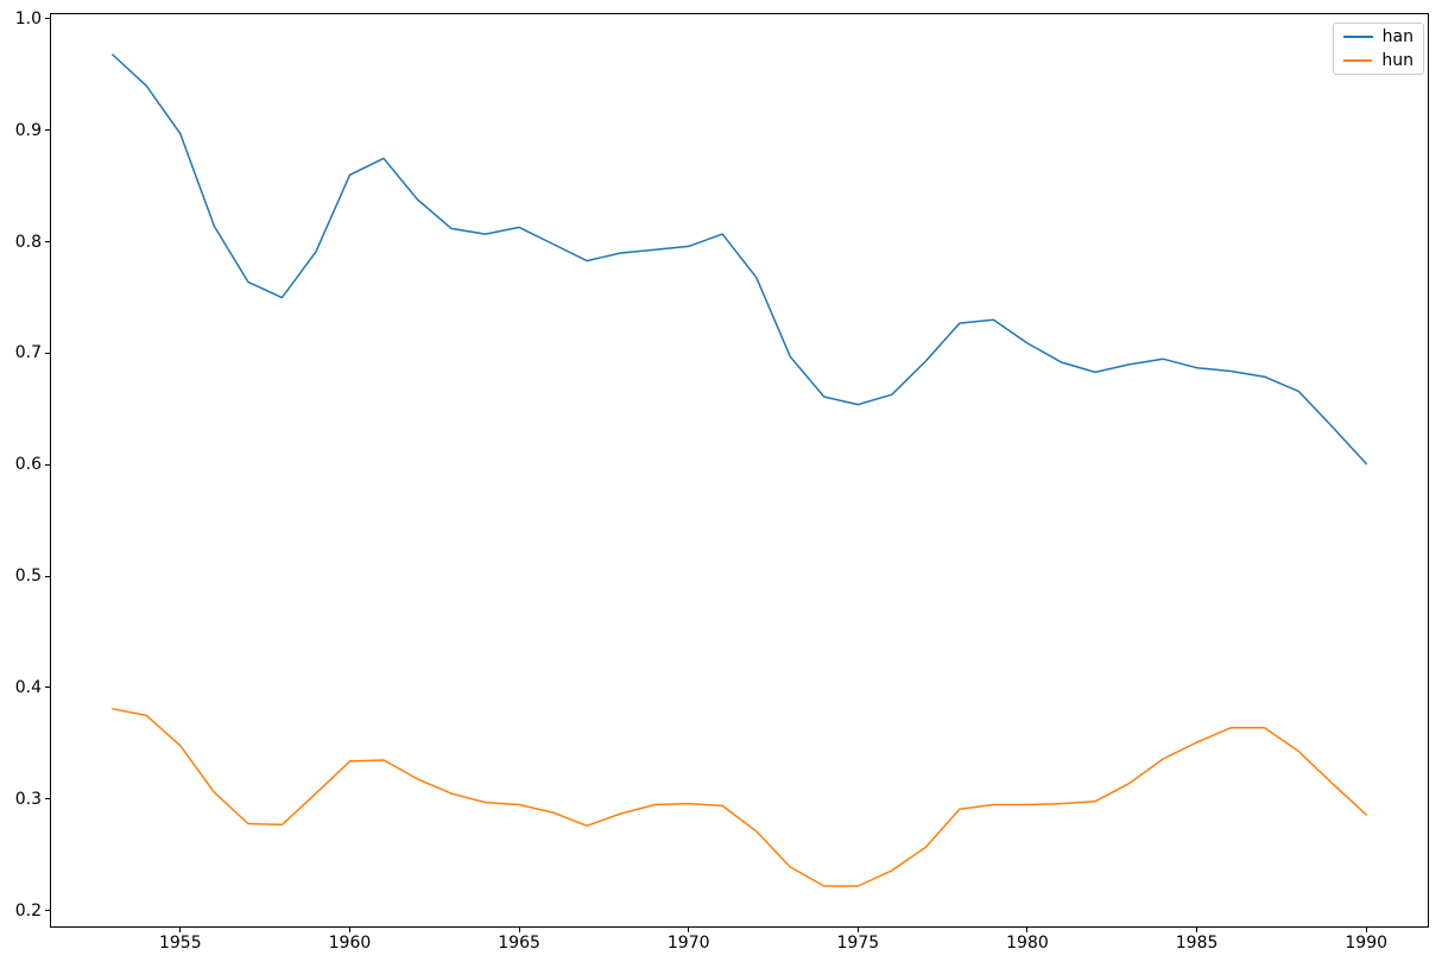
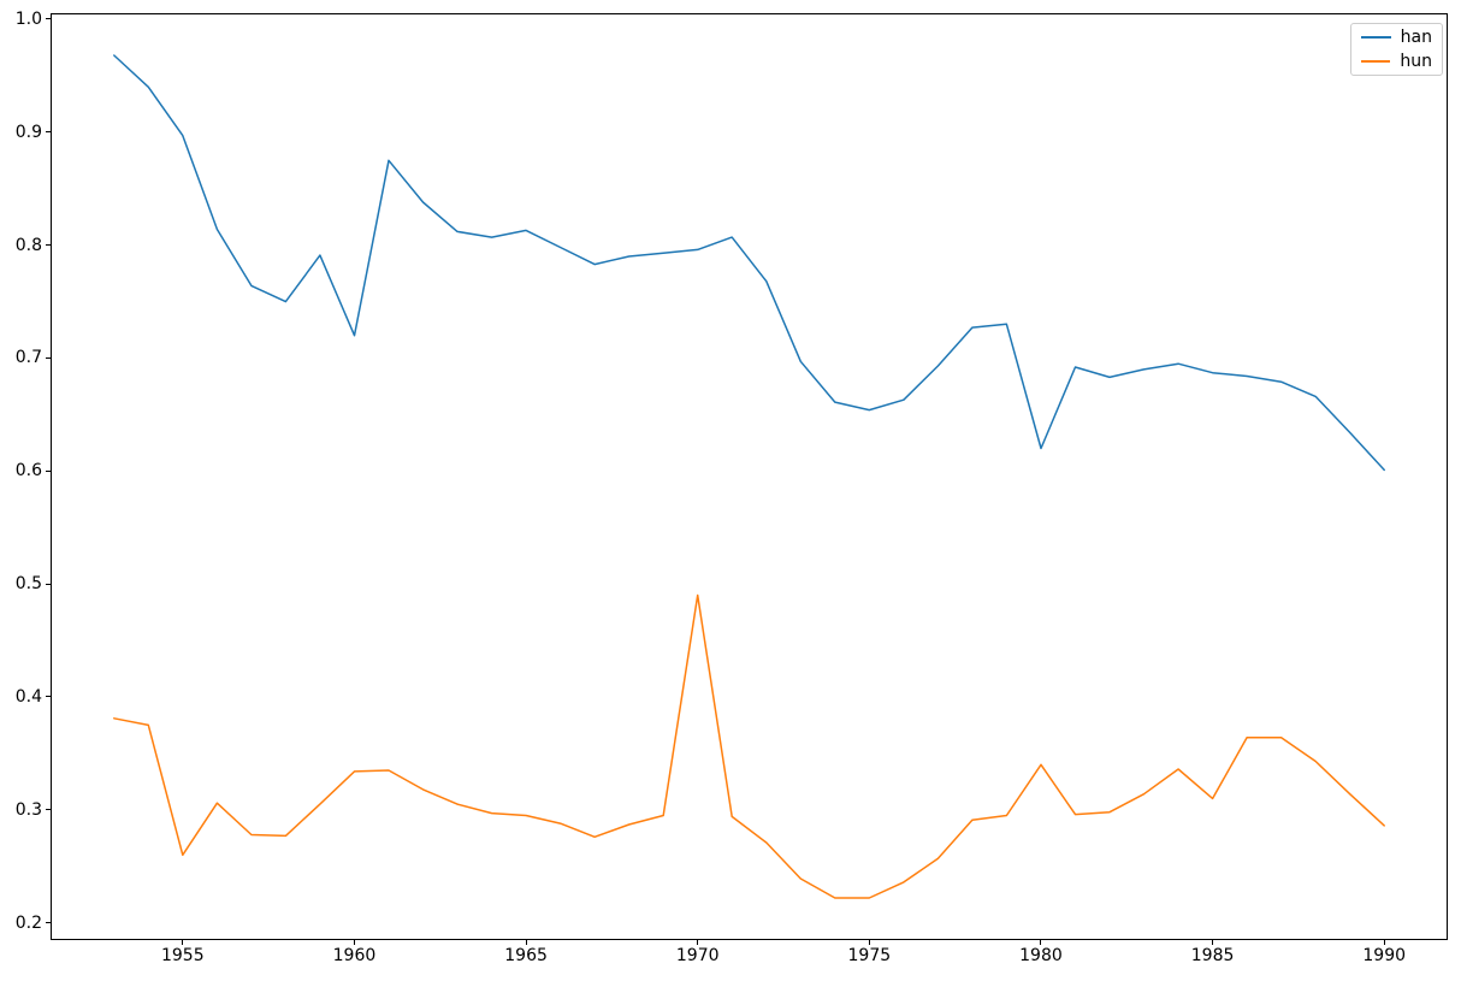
hun/1955: 0.35 -> 0.26
han/1960: 0.86 -> 0.72
hun/1970: 0.30 -> 0.49
han/1980: 0.71 -> 0.62
hun/1980: 0.29 -> 0.34
hun/1985: 0.35 -> 0.31
